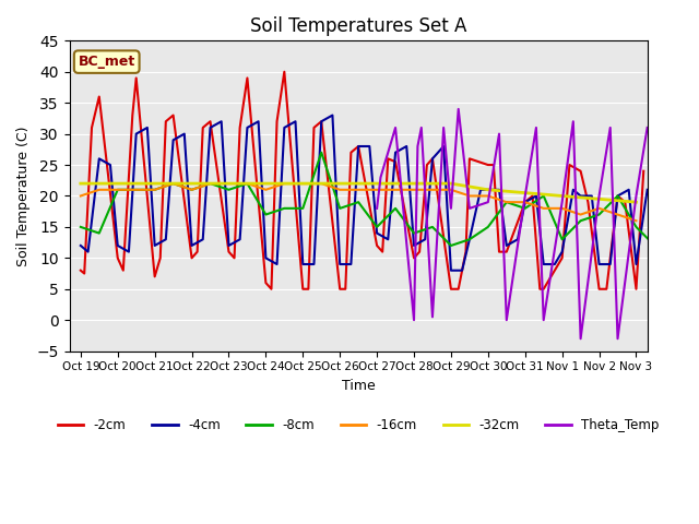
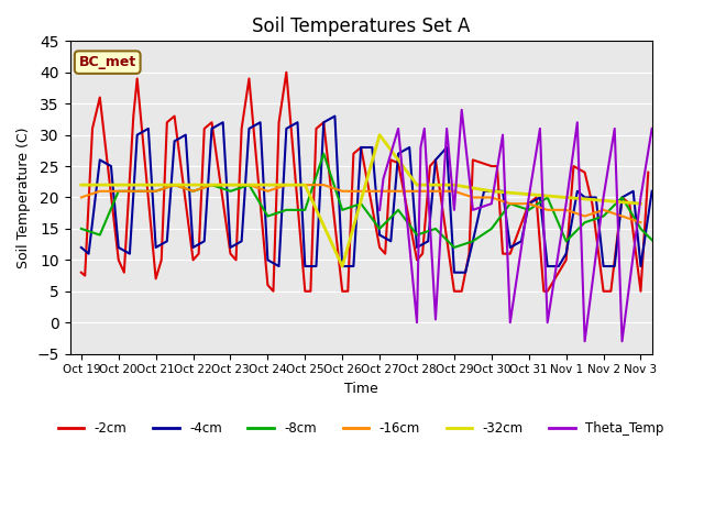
-32cm/Oct 26: 22.0 -> 9.0
-32cm/Oct 27: 22.0 -> 30.0
